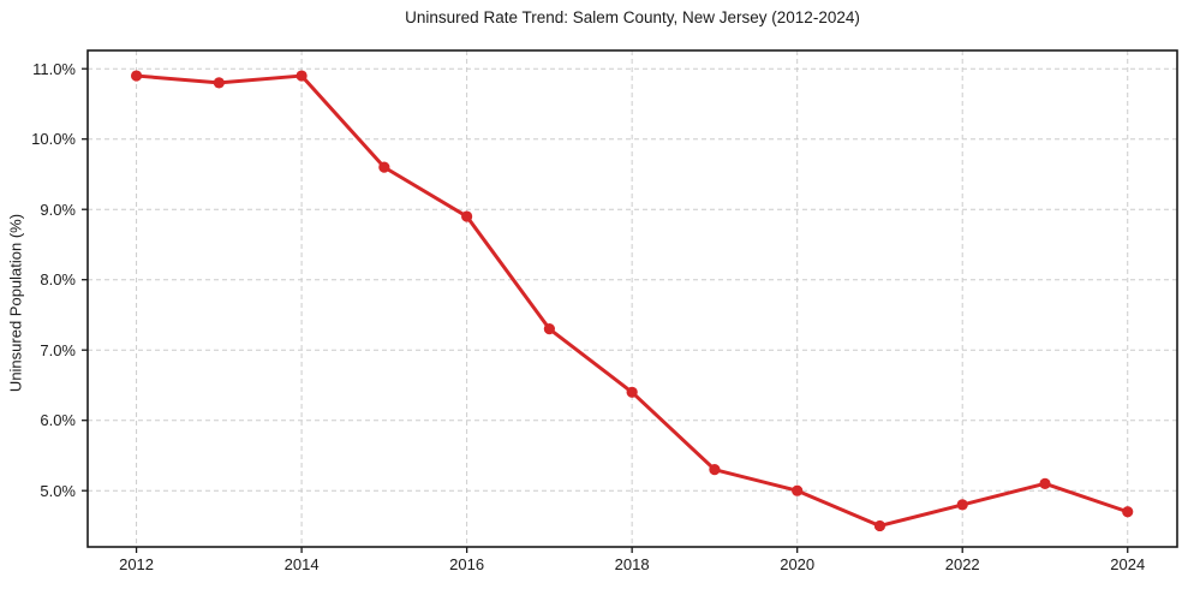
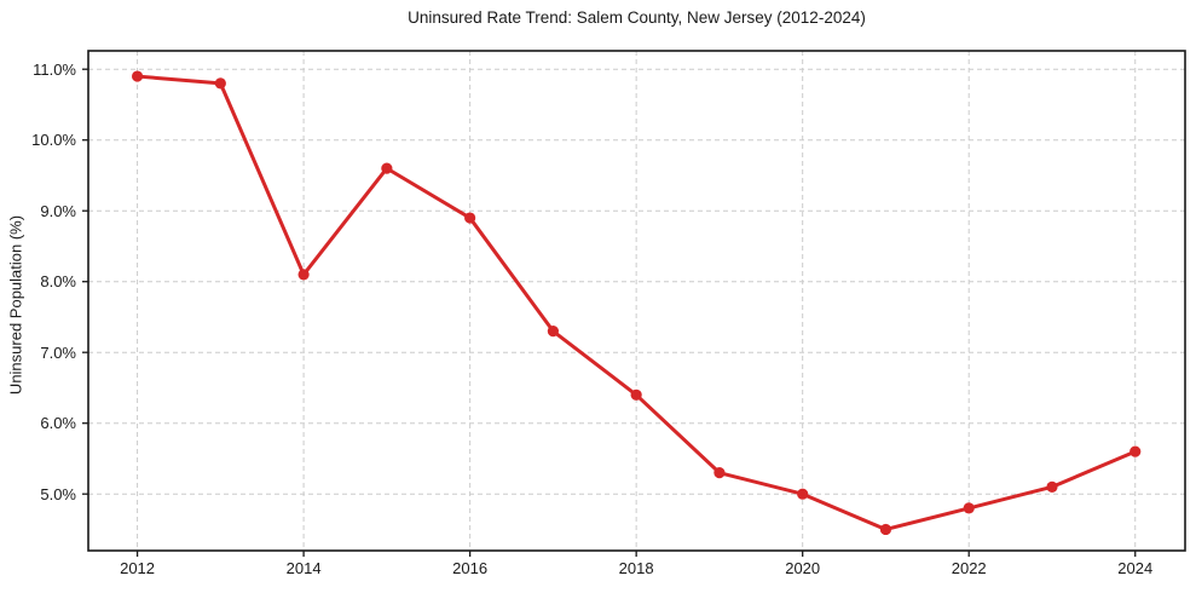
2014: 10.9% -> 8.1%
2024: 4.7% -> 5.6%
